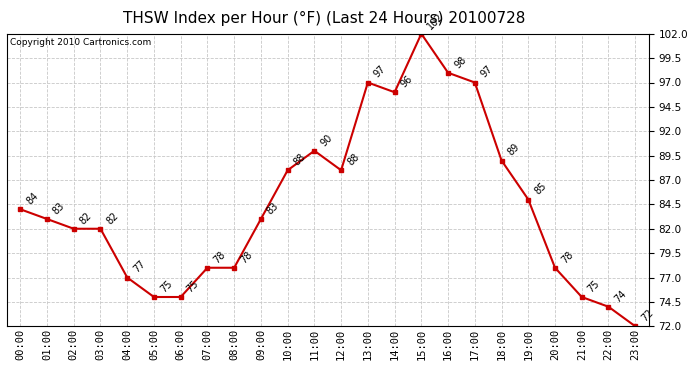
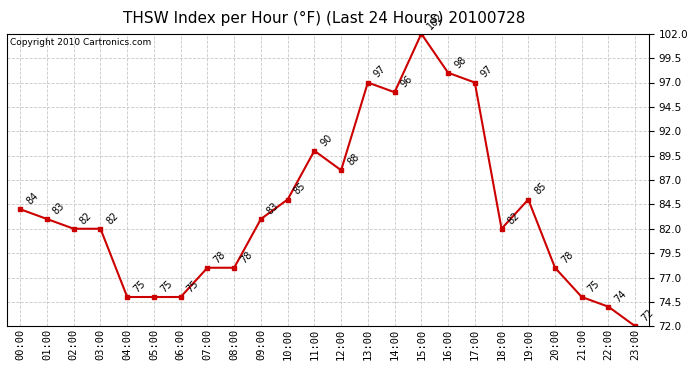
04:00: 77 -> 75
10:00: 88 -> 85
18:00: 89 -> 82
